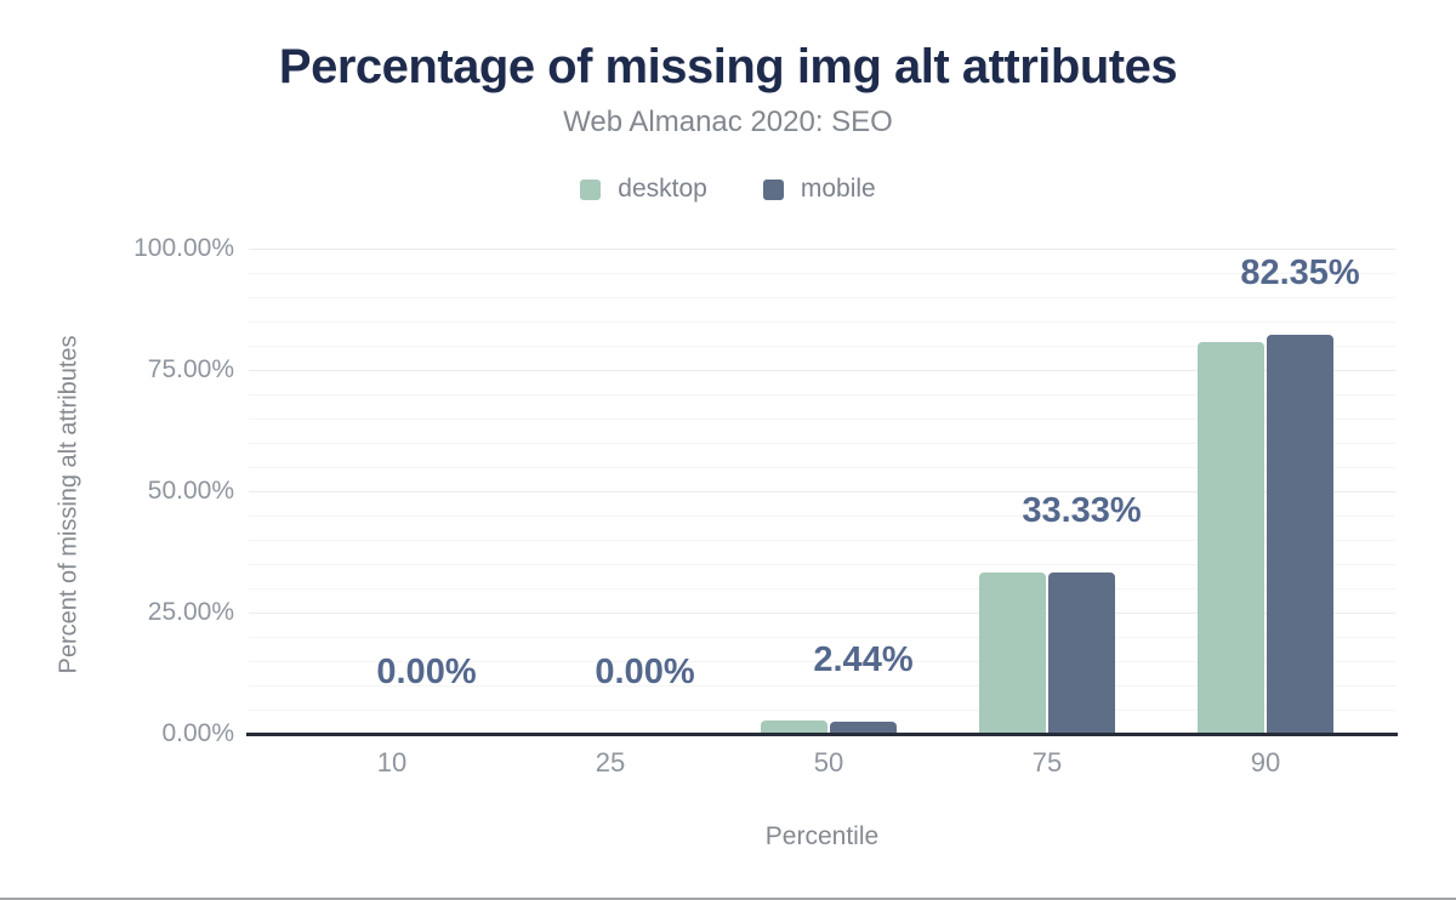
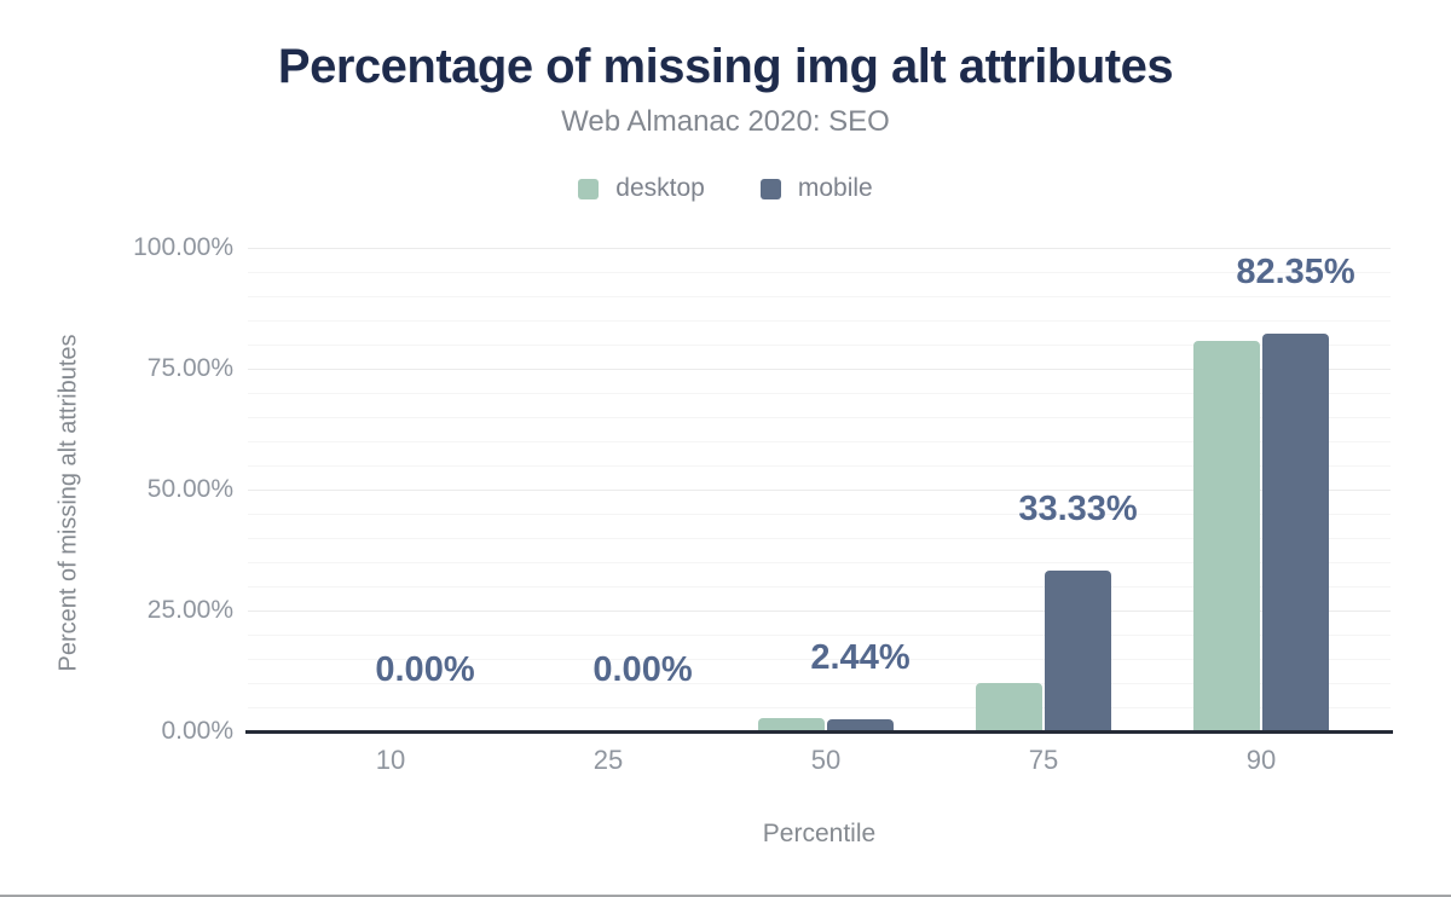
desktop/75: 33% -> 10%
